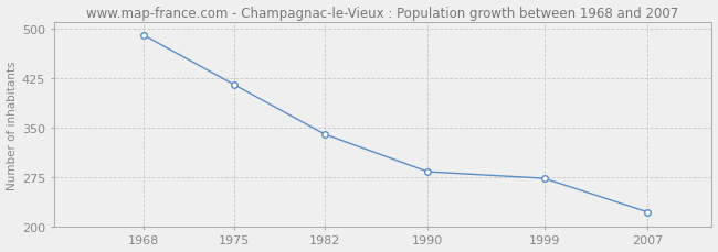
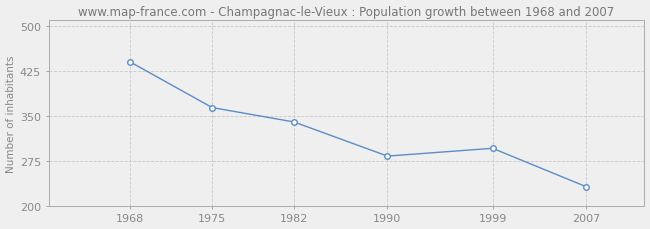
1968: 490 -> 440
1975: 415 -> 364
1999: 273 -> 296
2007: 222 -> 232
